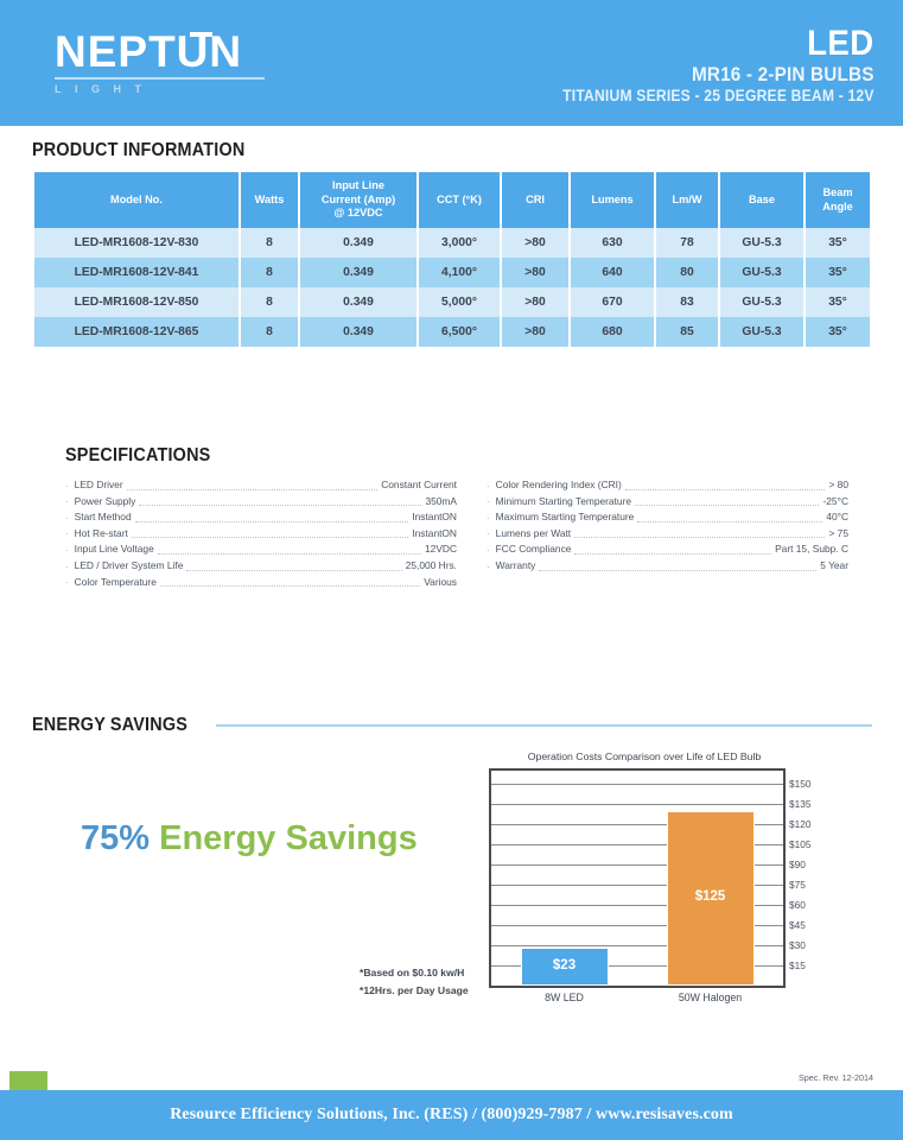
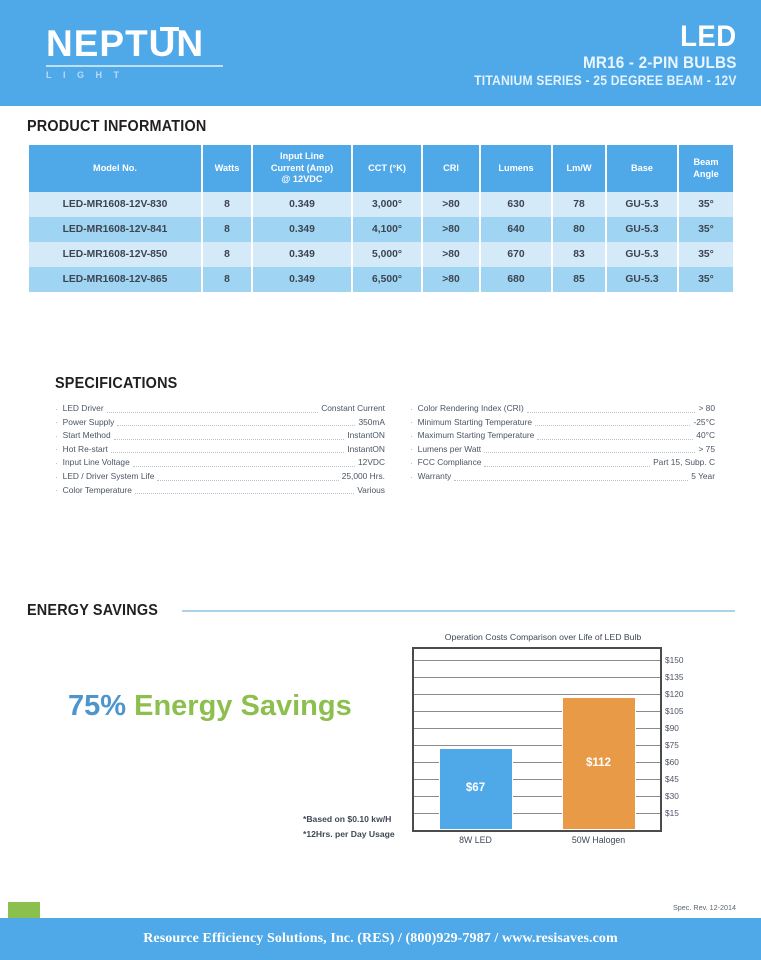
8W LED: $23 -> $67
50W Halogen: $125 -> $112
